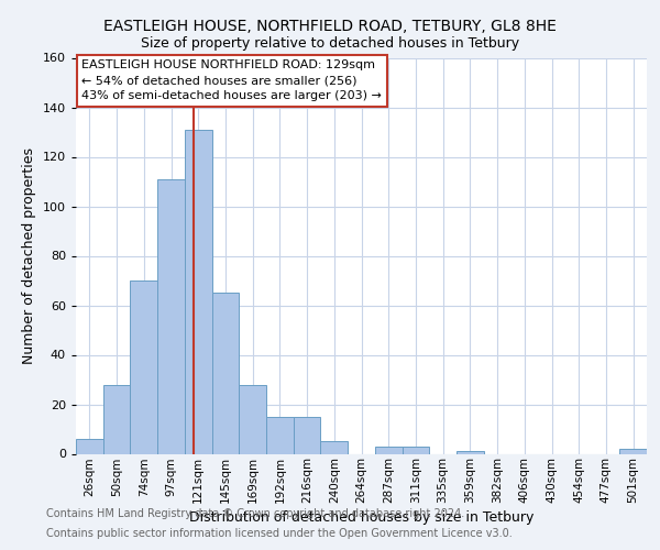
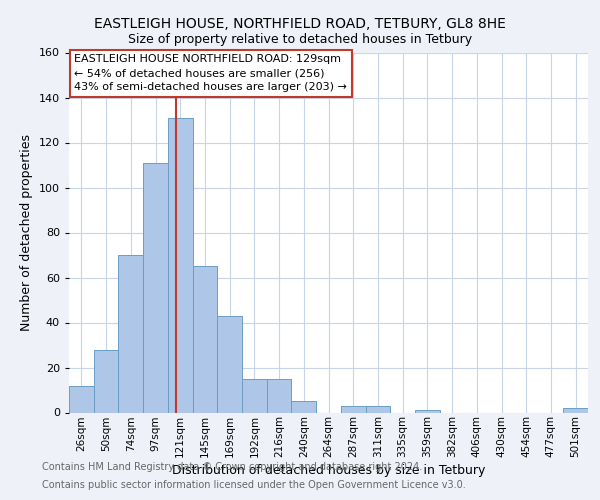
26sqm: 6 -> 12
169sqm: 28 -> 43
